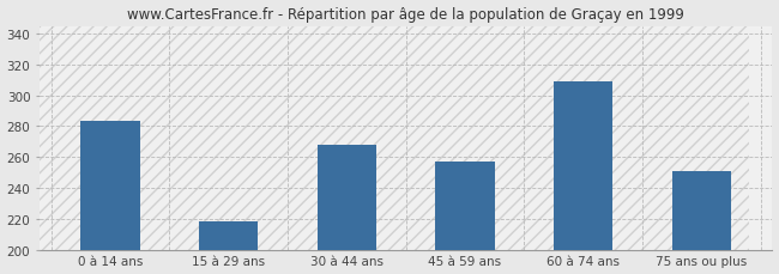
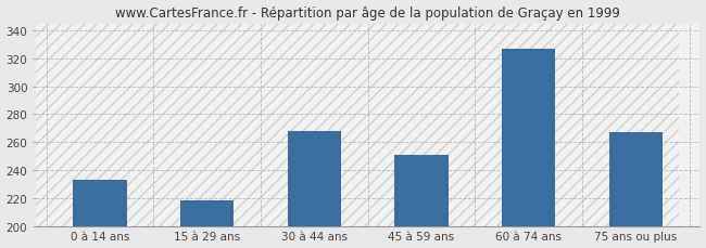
0 à 14 ans: 283 -> 233
45 à 59 ans: 257 -> 251
60 à 74 ans: 309 -> 327
75 ans ou plus: 251 -> 267
